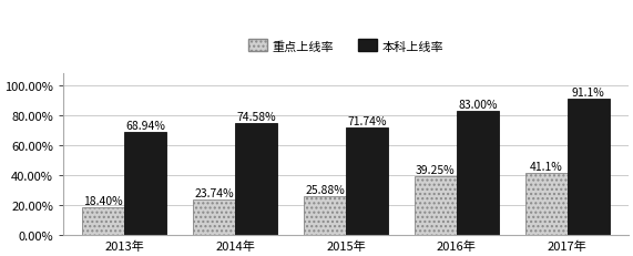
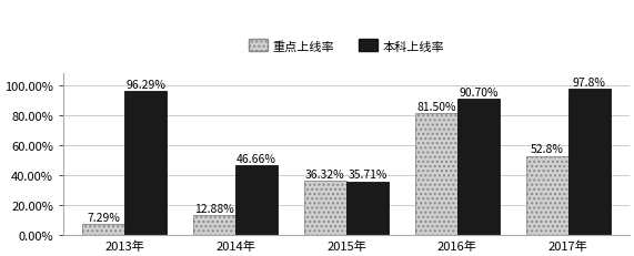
重点上线率/2013年: 18.40% -> 7.29%
本科上线率/2013年: 68.94% -> 96.29%
重点上线率/2014年: 23.74% -> 12.88%
本科上线率/2014年: 74.58% -> 46.66%
重点上线率/2015年: 25.88% -> 36.32%
本科上线率/2015年: 71.74% -> 35.71%
重点上线率/2016年: 39.25% -> 81.50%
本科上线率/2016年: 83.00% -> 90.70%
重点上线率/2017年: 41.1% -> 52.8%
本科上线率/2017年: 91.1% -> 97.8%
